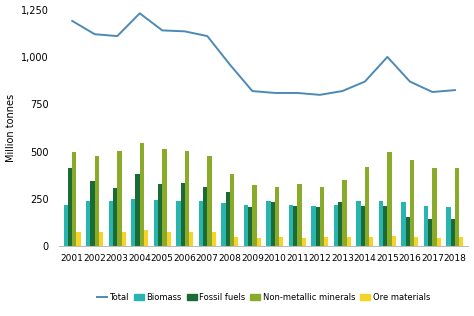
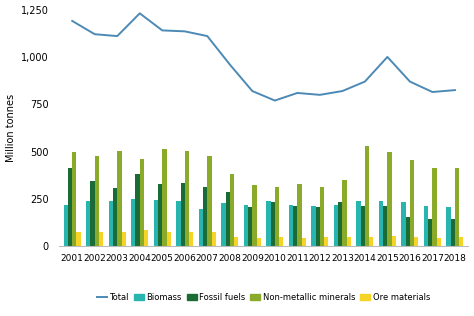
Non-metallic minerals/2004: 540 -> 460
Biomass/2007: 240 -> 200
Total/2010: 810 -> 770
Non-metallic minerals/2014: 420 -> 530
